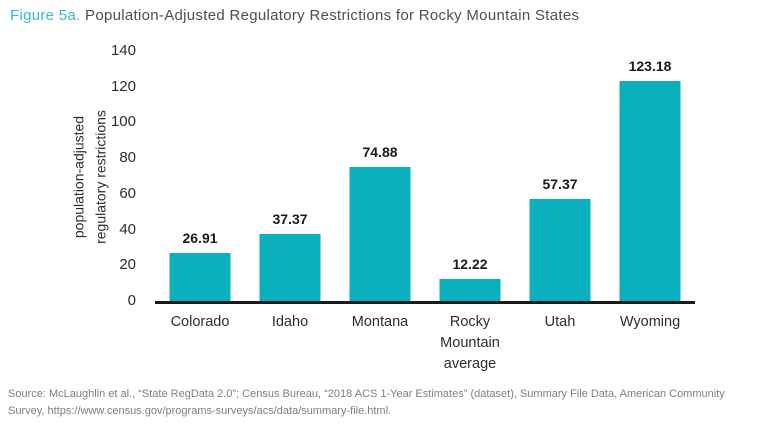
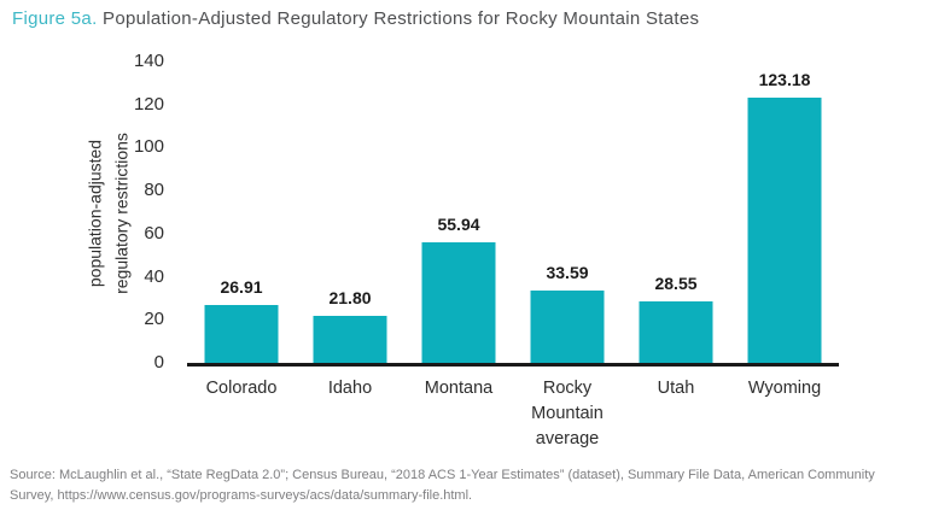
Idaho: 37.37 -> 21.80
Montana: 74.88 -> 55.94
Rocky Mountain average: 12.22 -> 33.59
Utah: 57.37 -> 28.55
